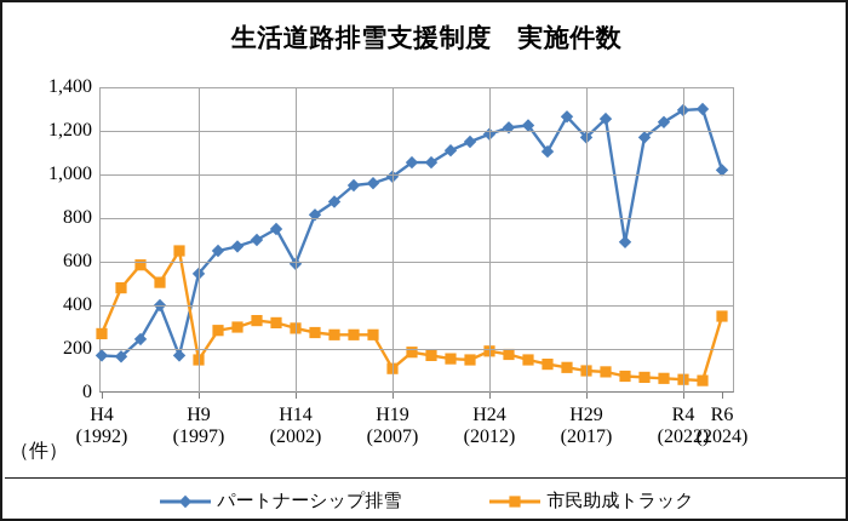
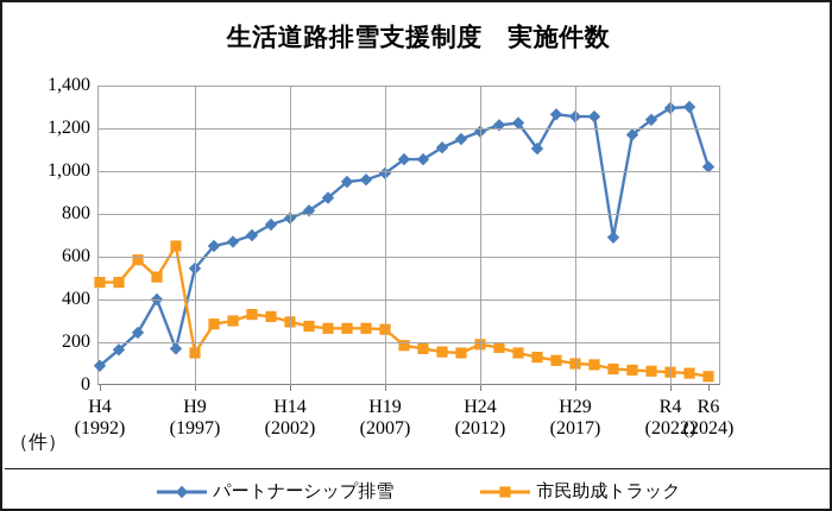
パートナーシップ排雪/H4 (1992): 170 -> 90
市民助成トラック/H4 (1992): 270 -> 480
パートナーシップ排雪/H14 (2002): 590 -> 780
市民助成トラック/H19 (2007): 110 -> 260
パートナーシップ排雪/H29 (2017): 1170 -> 1260
市民助成トラック/R6 (2024): 350 -> 40
